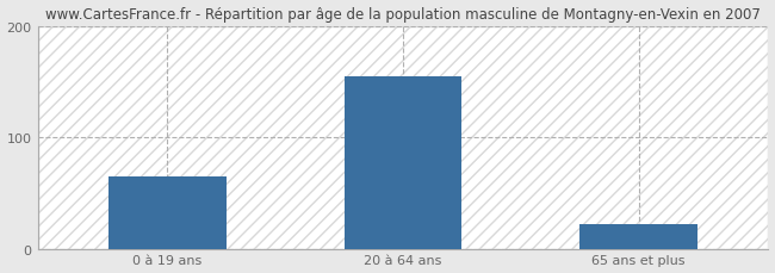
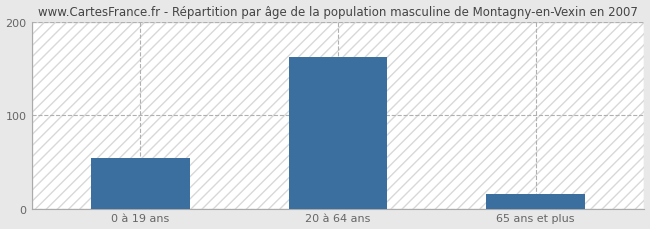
0 à 19 ans: 65 -> 54
20 à 64 ans: 155 -> 162
65 ans et plus: 22 -> 16
